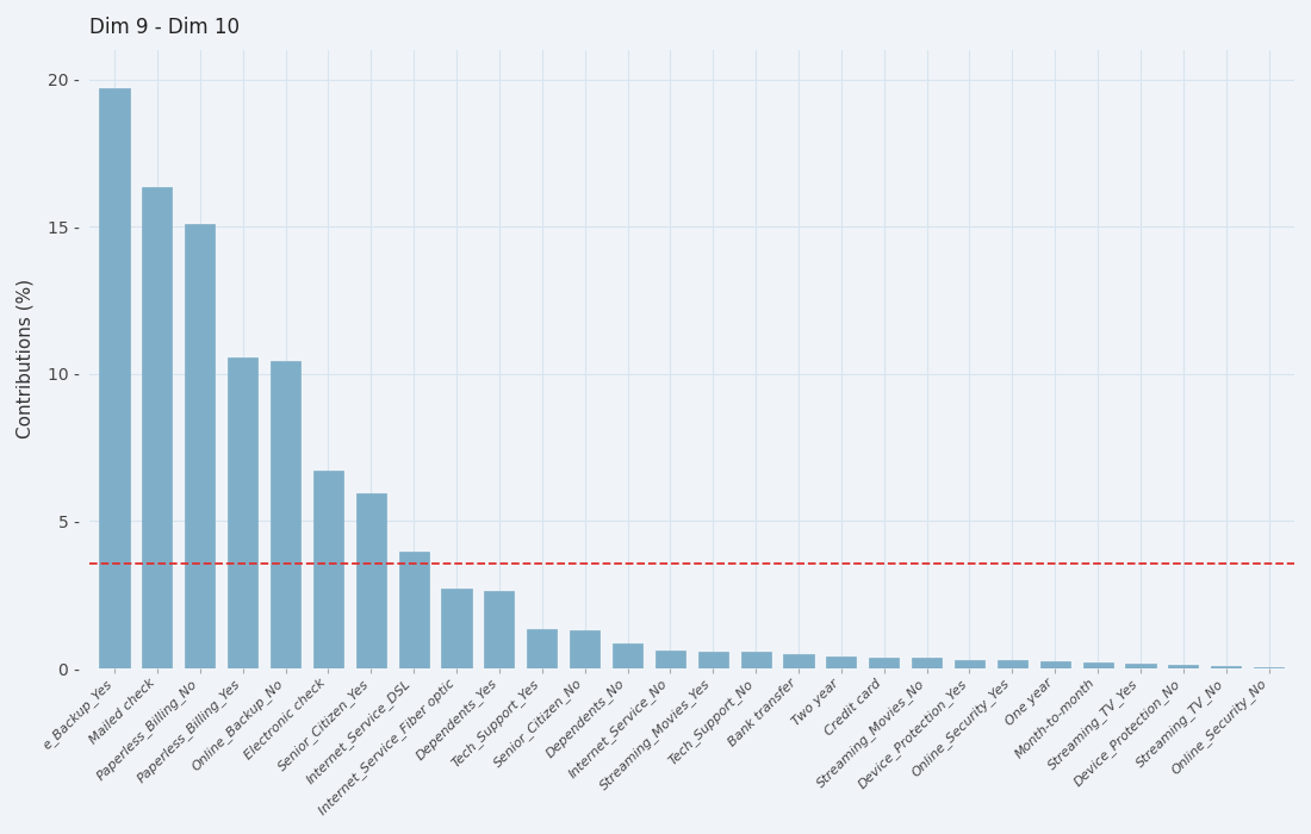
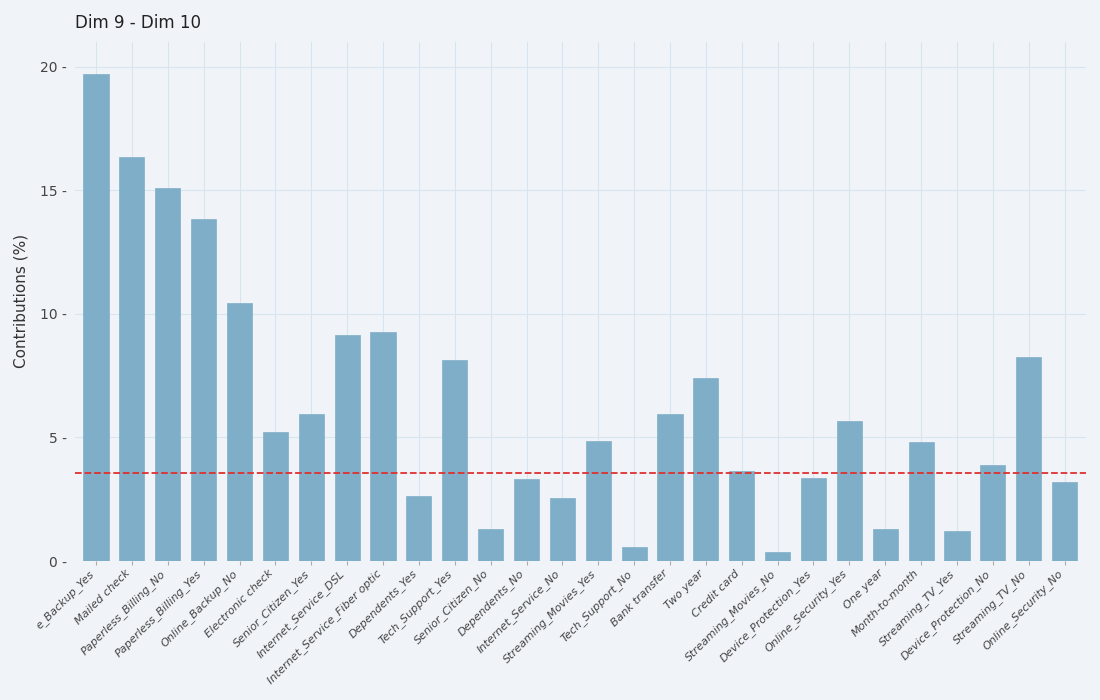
Paperless_Billing_Yes: 10.55 - -> 13.85 -
Electronic check: 6.70 - -> 5.20 -
Internet_Service_DSL: 3.95 - -> 9.15 -
Internet_Service_Fiber optic: 2.70 - -> 9.25 -
Tech_Support_Yes: 1.35 - -> 8.15 -
Dependents_No: 0.85 - -> 3.30 -
Internet_Service_No: 0.60 - -> 2.55 -
Streaming_Movies_Yes: 0.55 - -> 4.85 -
Bank transfer: 0.50 - -> 5.95 -
Two year: 0.40 - -> 7.40 -
Credit card: 0.38 - -> 3.65 -
Device_Protection_Yes: 0.30 - -> 3.35 -
Online_Security_Yes: 0.28 - -> 5.65 -
One year: 0.25 - -> 1.30 -
Month-to-month: 0.22 - -> 4.80 -
Streaming_TV_Yes: 0.18 - -> 1.20 -
Device_Protection_No: 0.12 - -> 3.90 -
Streaming_TV_No: 0.09 - -> 8.25 -
Online_Security_No: 0.06 - -> 3.20 -
